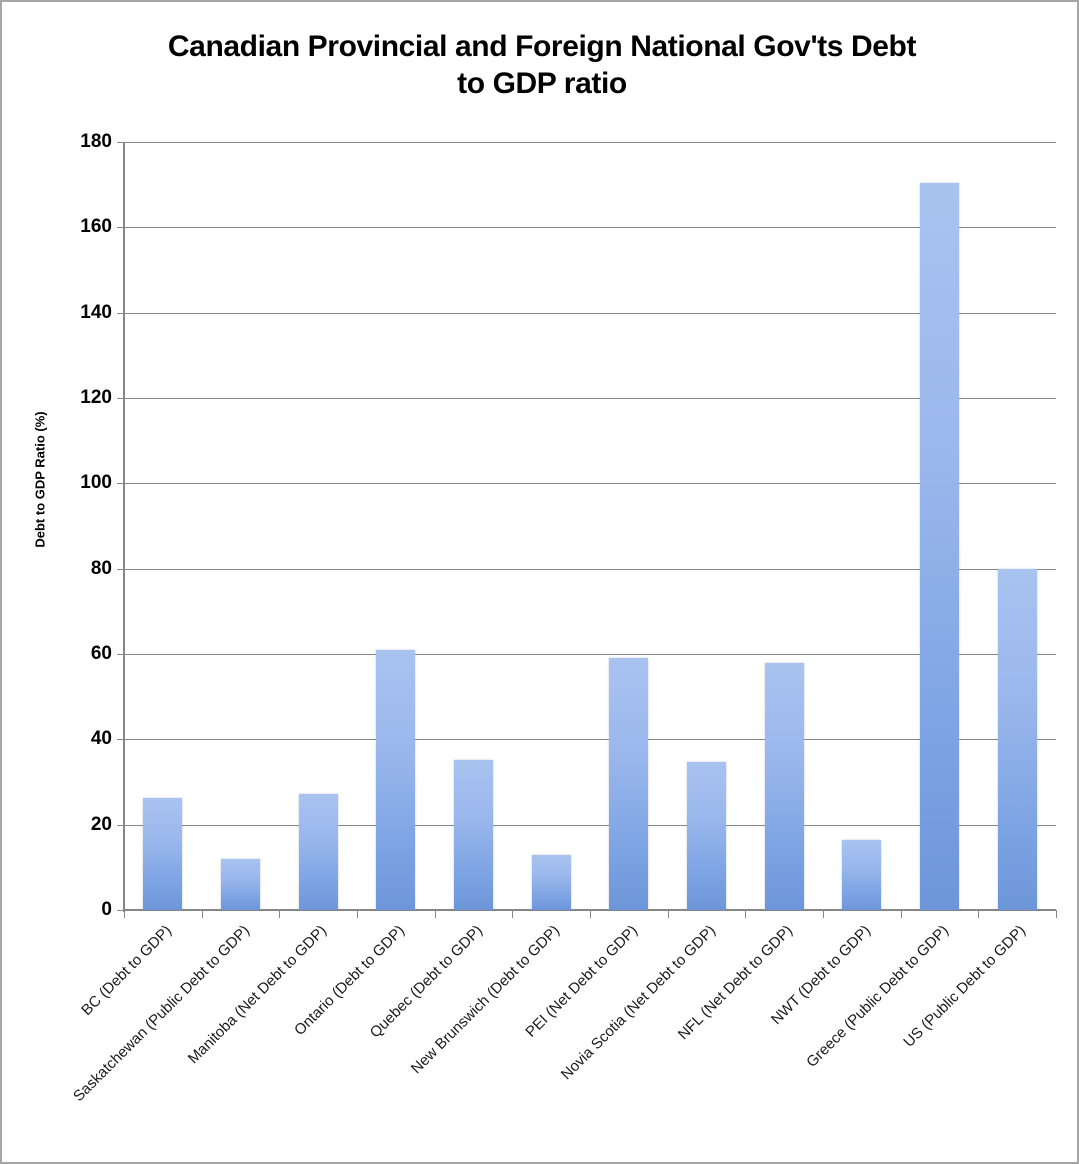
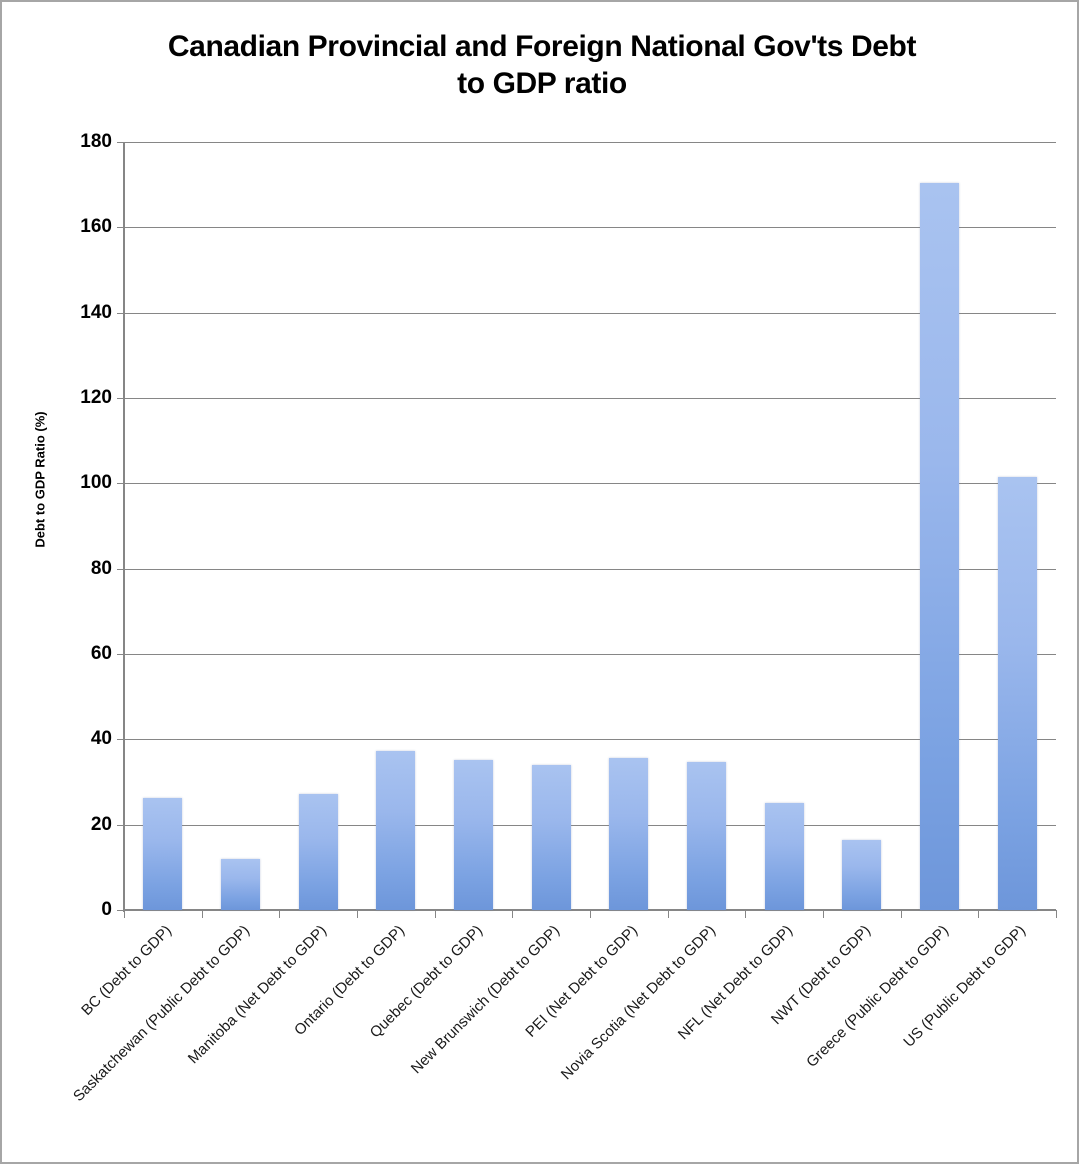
Ontario (Debt to GDP): 61 -> 37
New Brunswich (Debt to GDP): 13 -> 34
PEI (Net Debt to GDP): 59 -> 36
NFL (Net Debt to GDP): 58 -> 25
US (Public Debt to GDP): 80 -> 102
